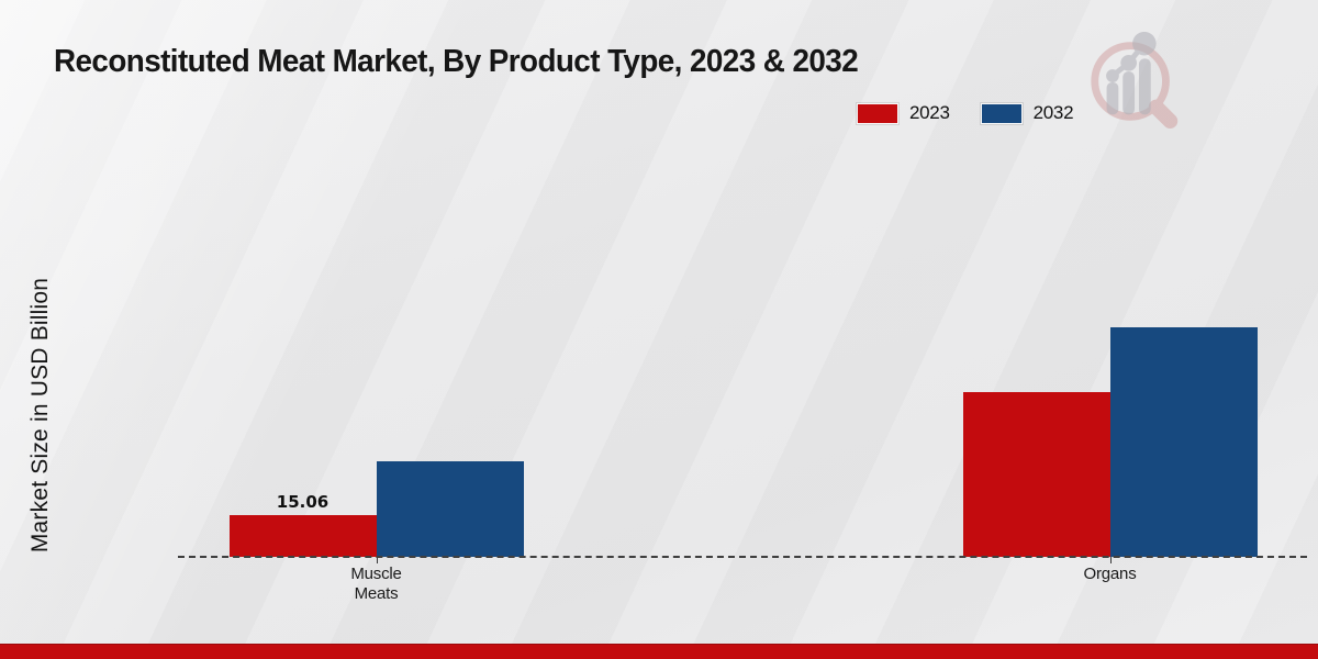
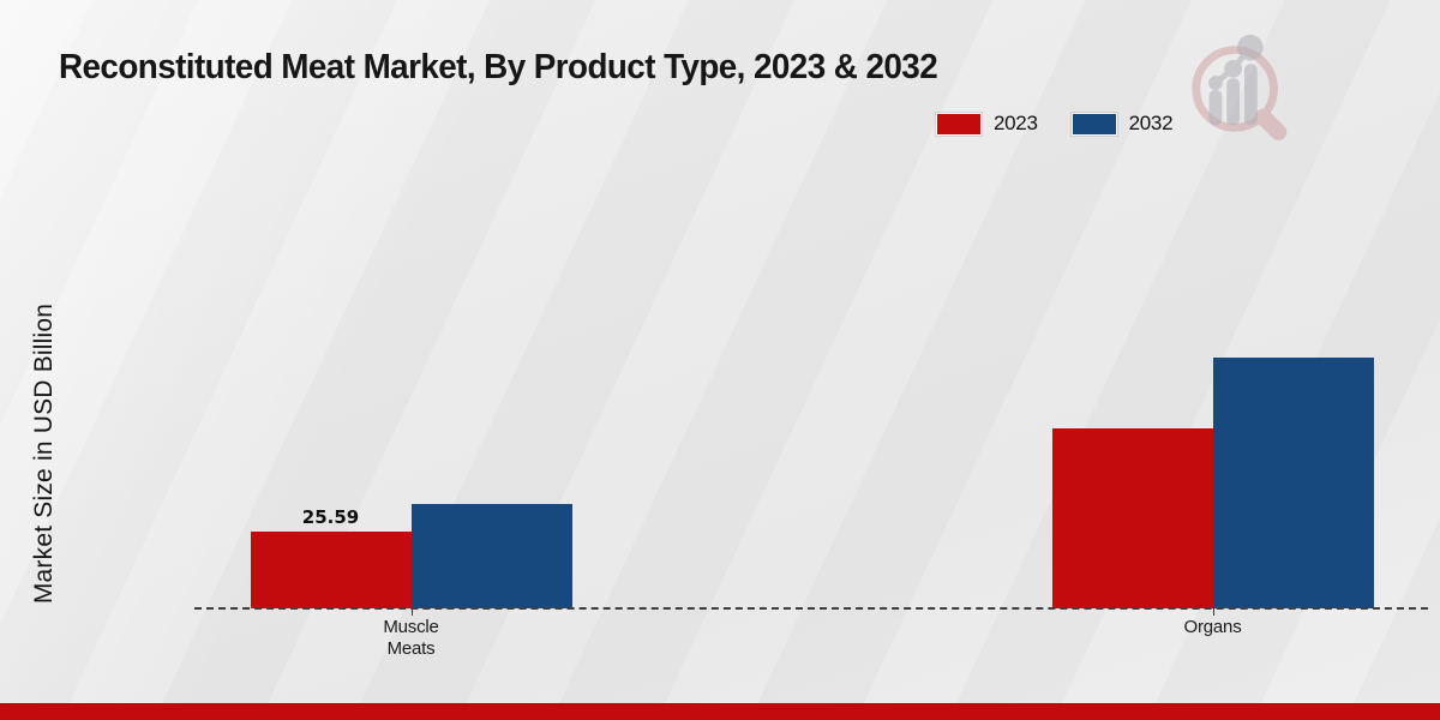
2023/Muscle Meats: 15.06 -> 25.59
